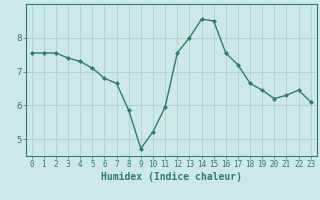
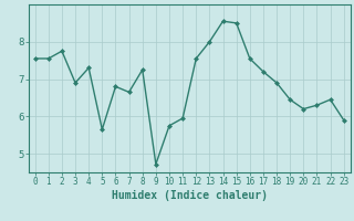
2: 7.55 -> 7.75
3: 7.40 -> 6.90
5: 7.10 -> 5.65
8: 5.85 -> 7.25
10: 5.22 -> 5.75
18: 6.65 -> 6.90
23: 6.10 -> 5.90
